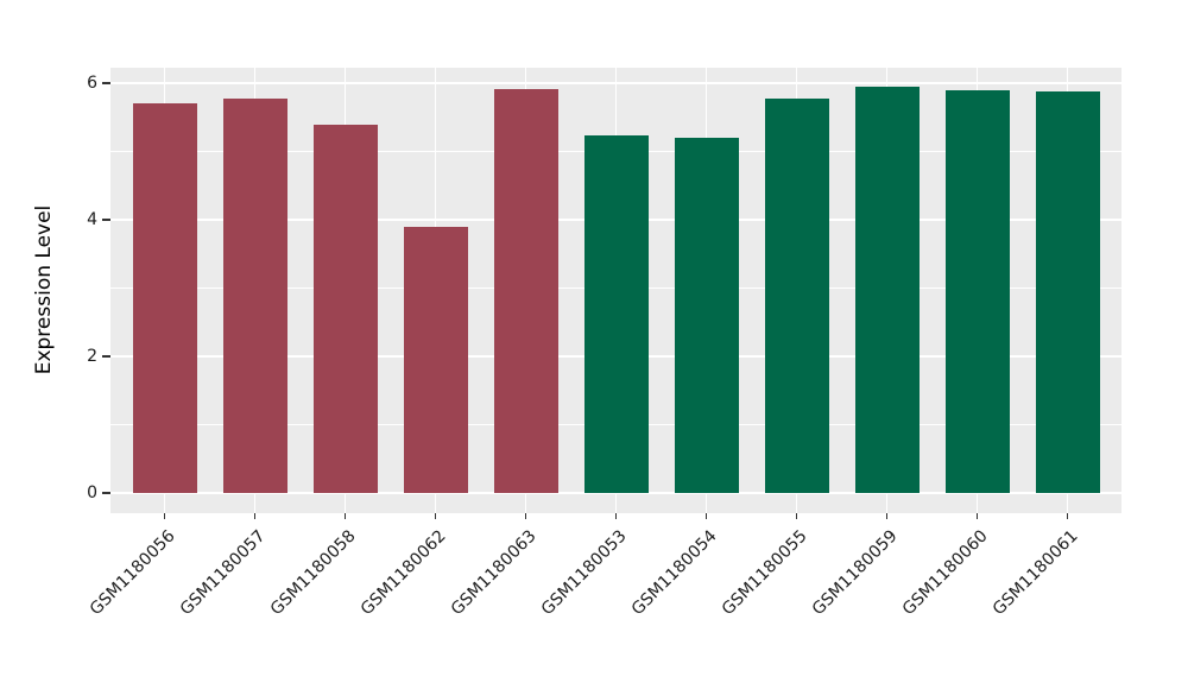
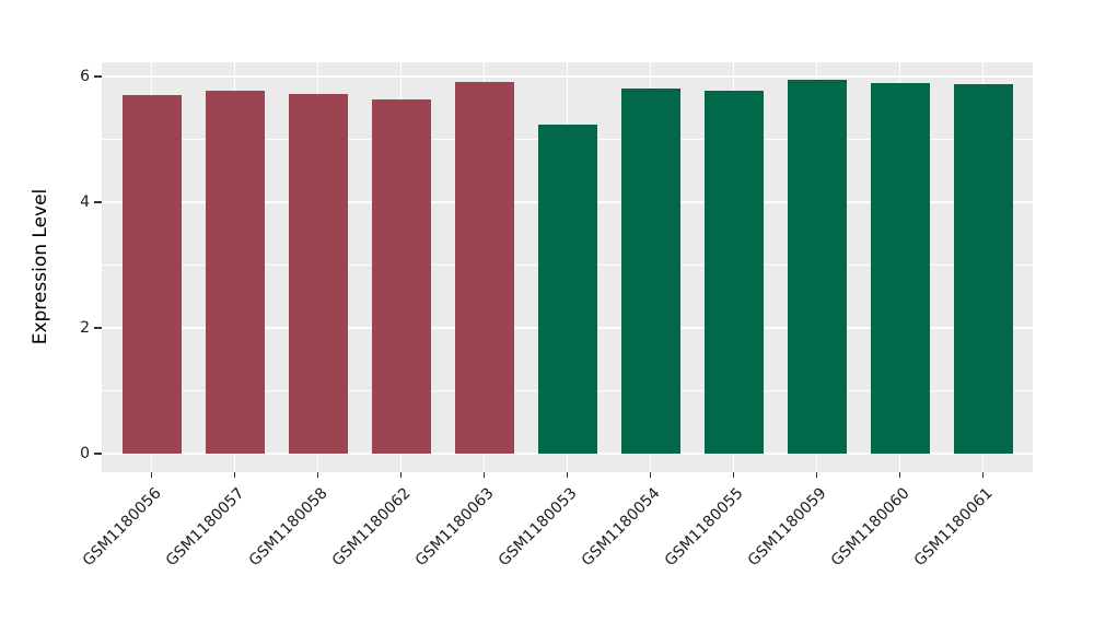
GSM1180058: 5.4 -> 5.7
GSM1180062: 3.9 -> 5.6
GSM1180054: 5.2 -> 5.8
